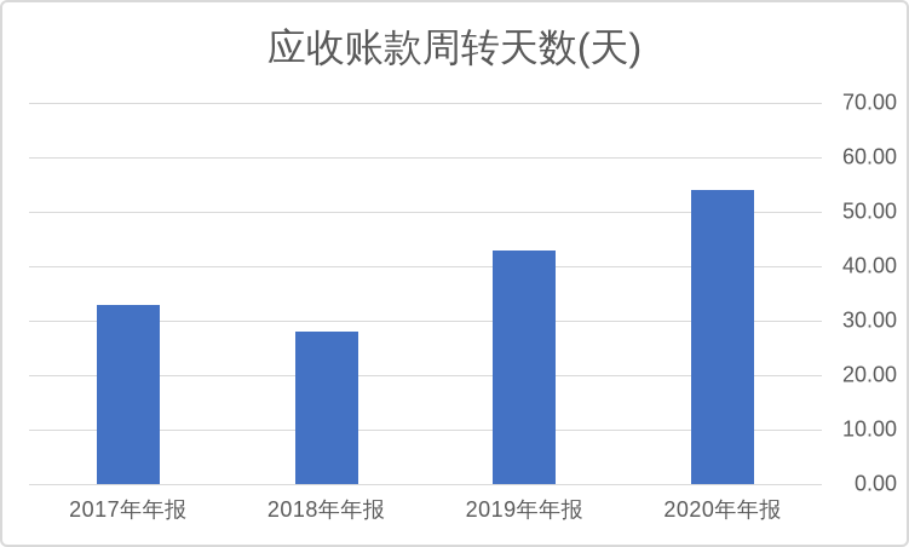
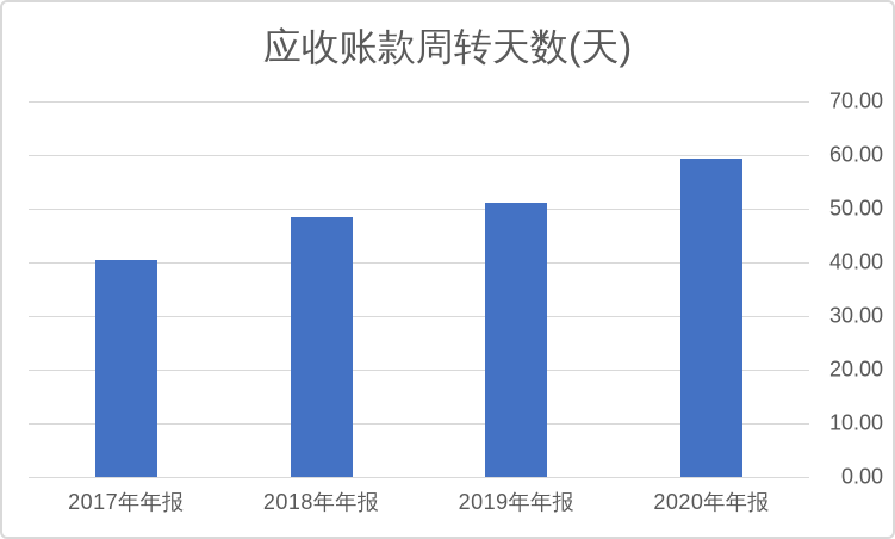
2017年年报: 33 -> 40
2018年年报: 28 -> 48
2019年年报: 43 -> 51
2020年年报: 54 -> 59
